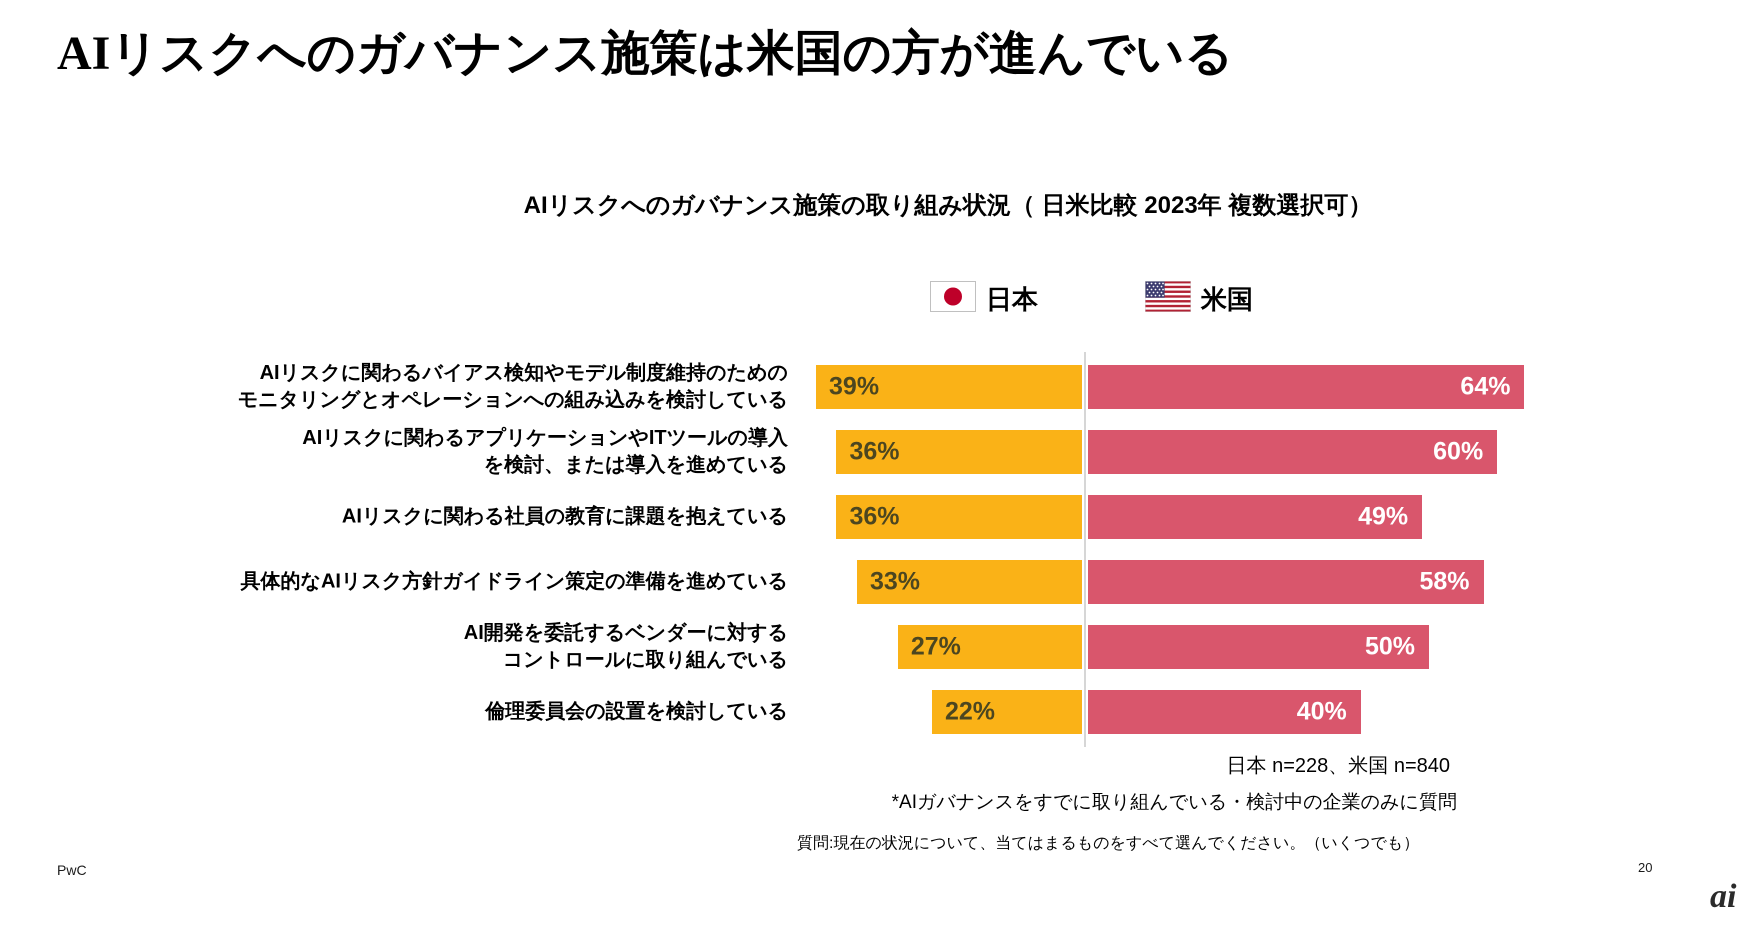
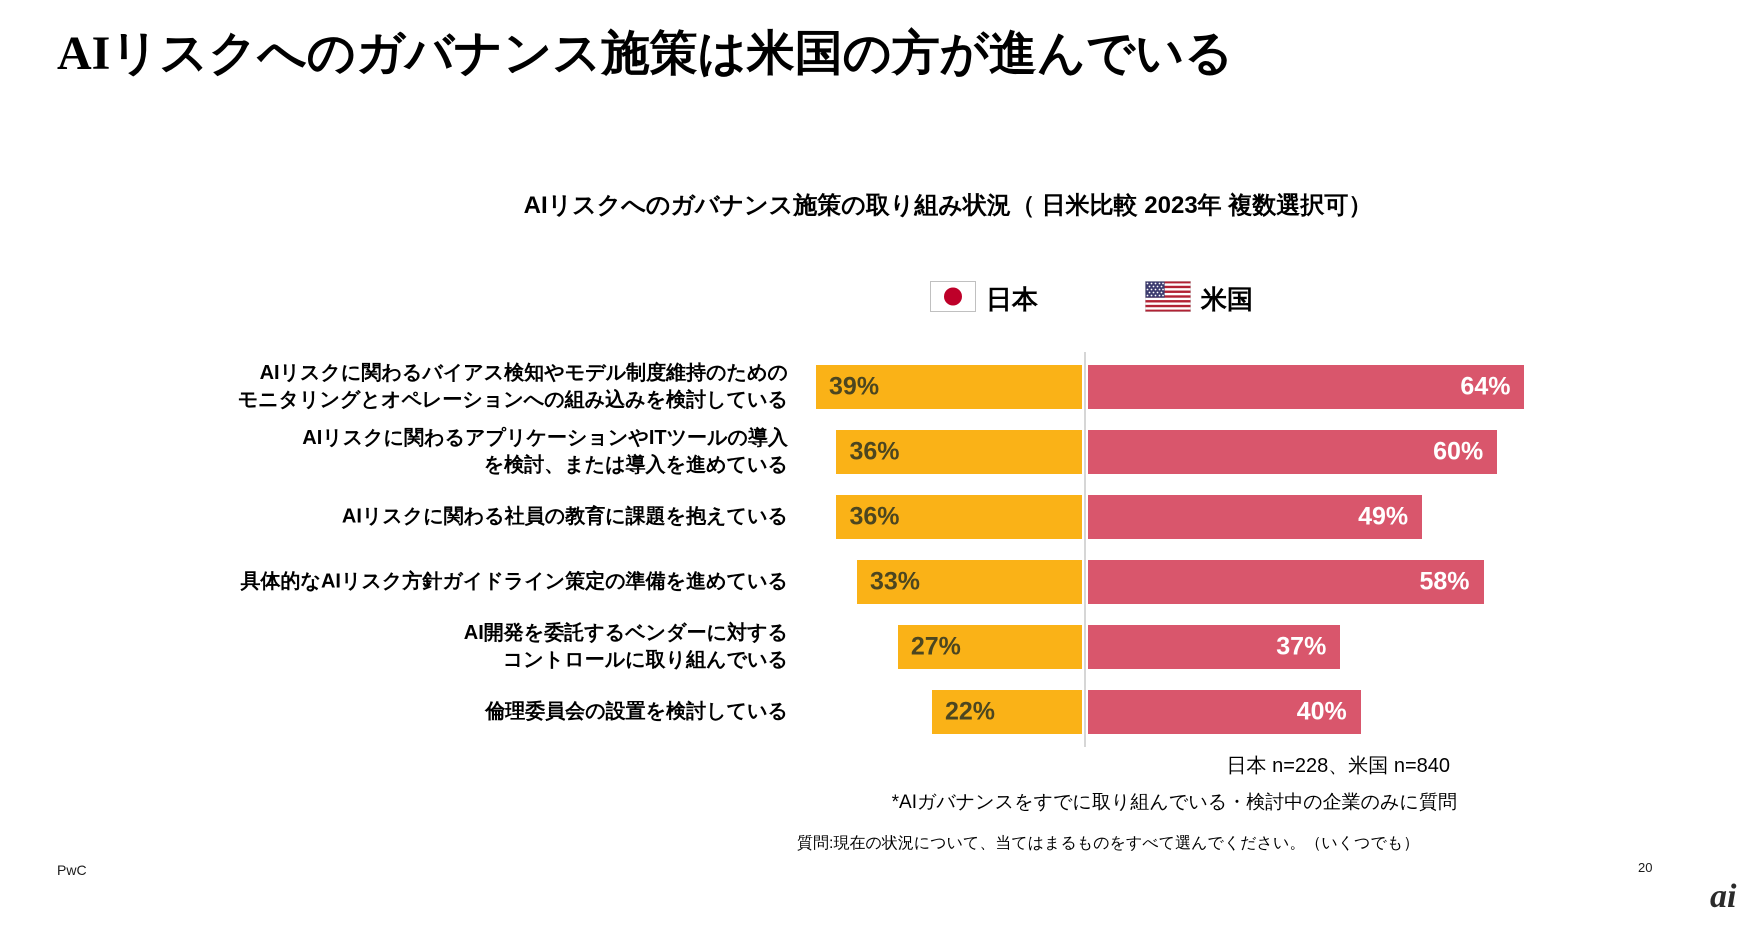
米国/AI開発を委託するベンダーに対する コントロールに取り組んでいる: 50% -> 37%
